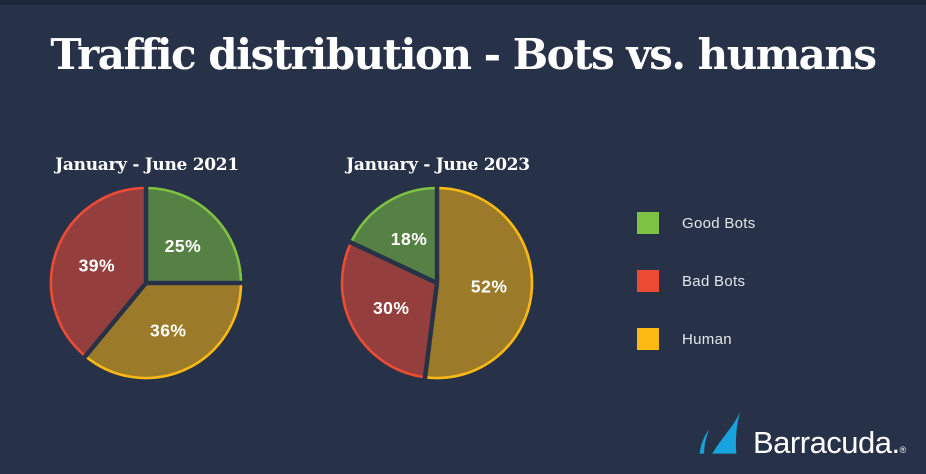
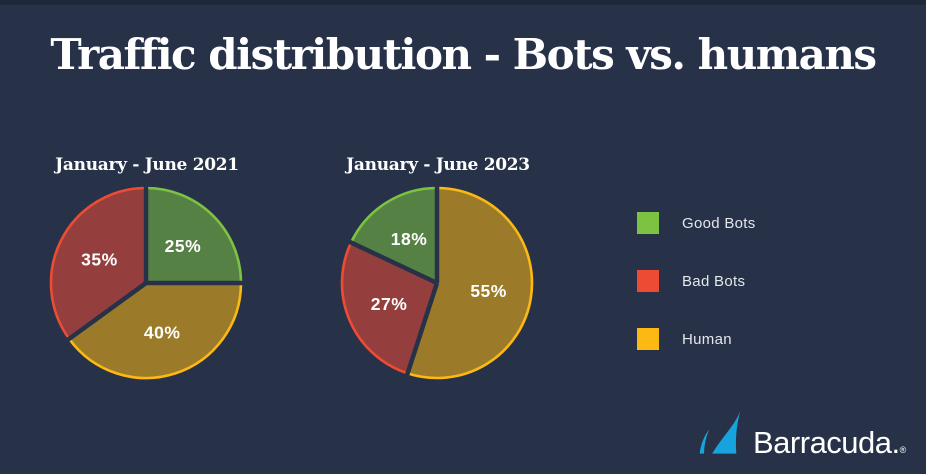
January - June 2021/Human: 36% -> 40%
January - June 2021/Bad Bots: 39% -> 35%
January - June 2023/Human: 52% -> 55%
January - June 2023/Bad Bots: 30% -> 27%
